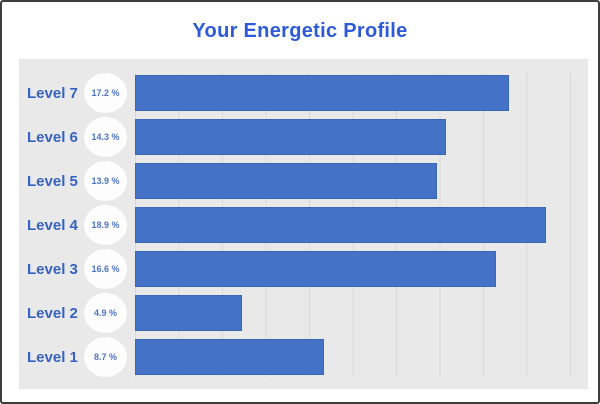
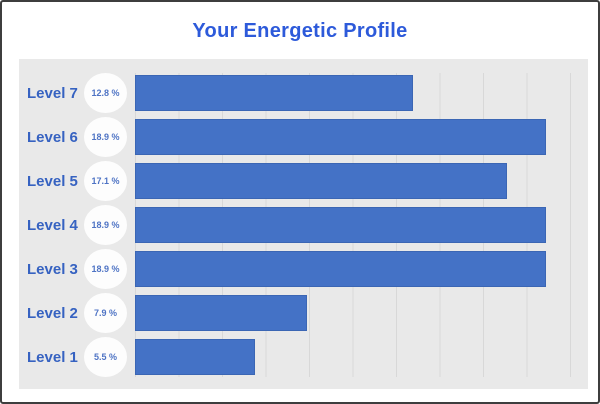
Level 7: 17.2 -> 12.8
Level 6: 14.3 -> 18.9
Level 5: 13.9 -> 17.1
Level 3: 16.6 -> 18.9
Level 2: 4.9 -> 7.9
Level 1: 8.7 -> 5.5
